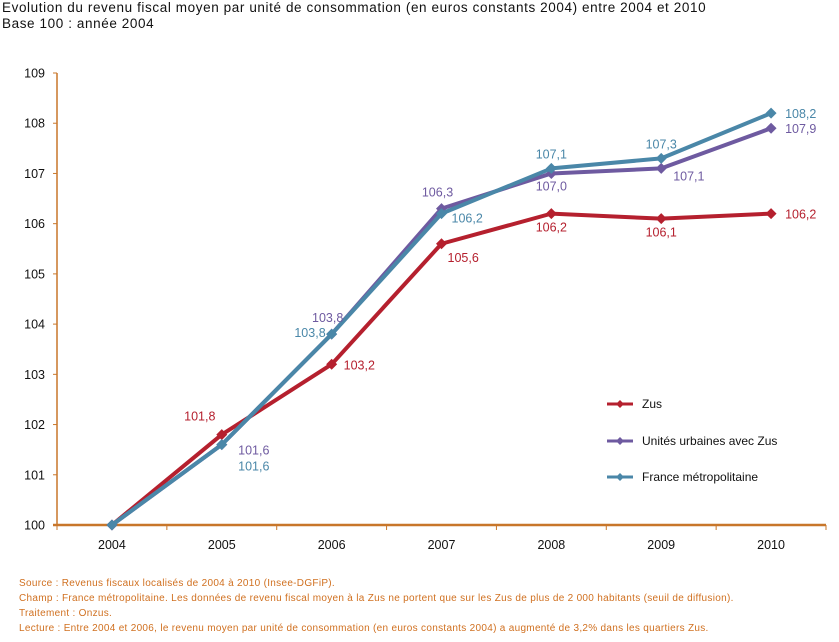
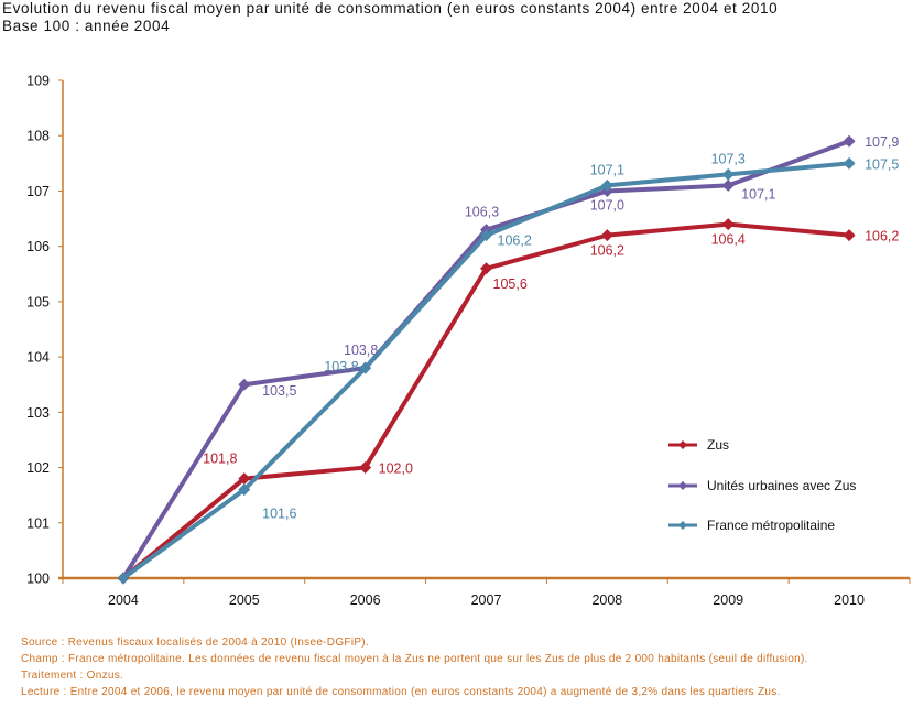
Unités urbaines avec Zus/2005: 101,6 -> 103,5
Zus/2006: 103,2 -> 102,0
Zus/2009: 106,1 -> 106,4
France métropolitaine/2010: 108,2 -> 107,5
